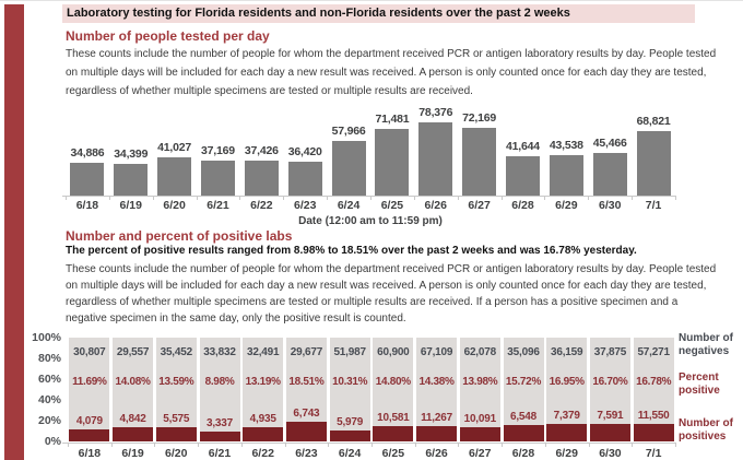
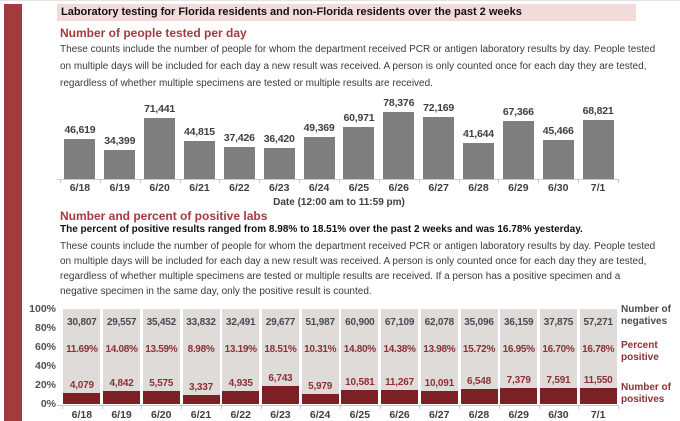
Number of people tested per day/6/18: 34,886 -> 46,619
Number of people tested per day/6/20: 41,027 -> 71,441
Number of people tested per day/6/21: 37,169 -> 44,815
Number of people tested per day/6/24: 57,966 -> 49,369
Number of people tested per day/6/25: 71,481 -> 60,971
Number of people tested per day/6/29: 43,538 -> 67,366
